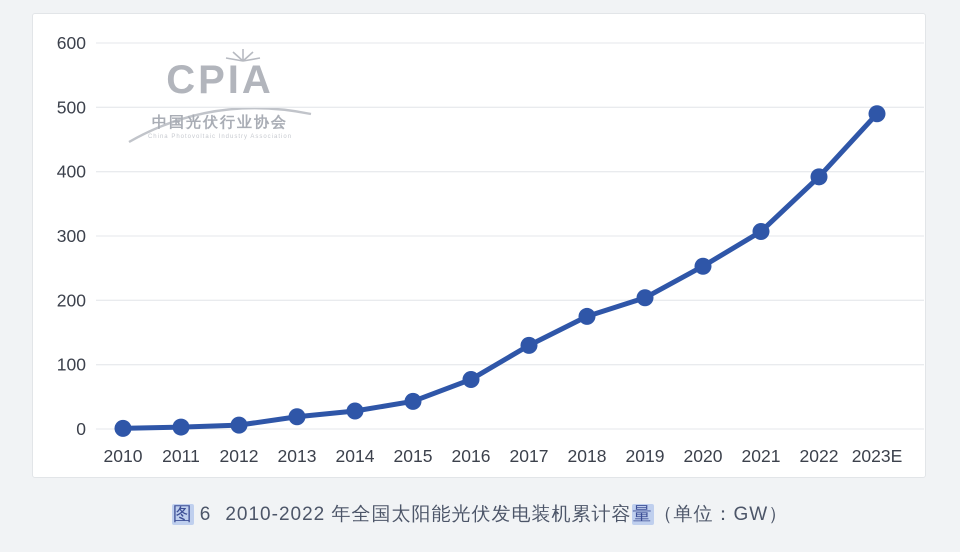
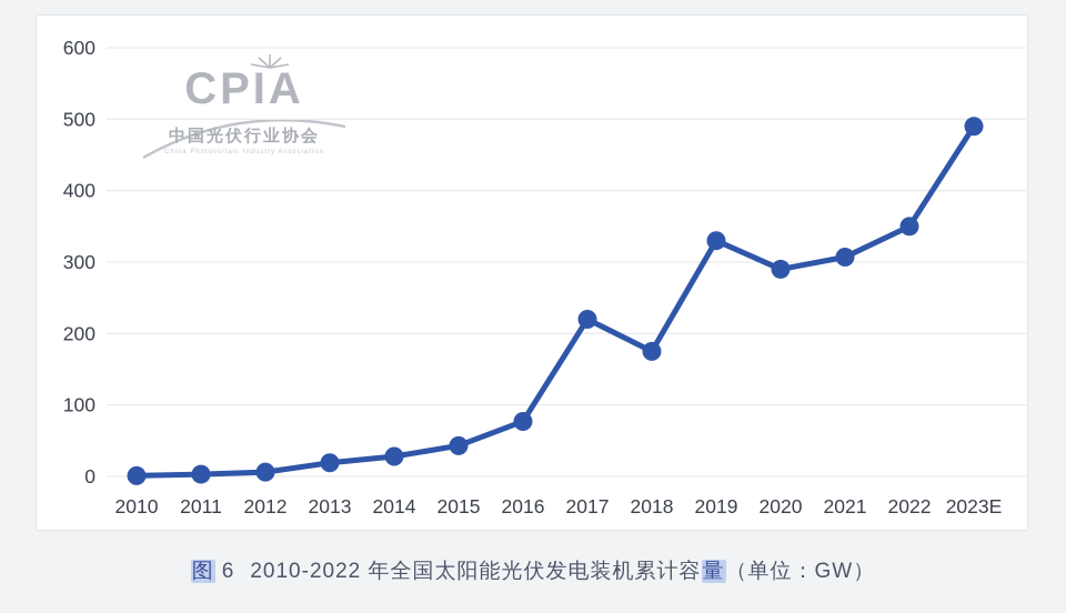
2017: 130 -> 220
2019: 200 -> 330
2020: 250 -> 290
2022: 390 -> 350
